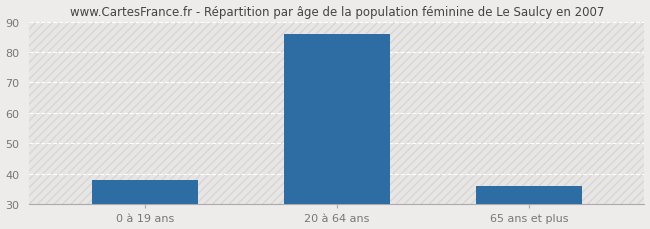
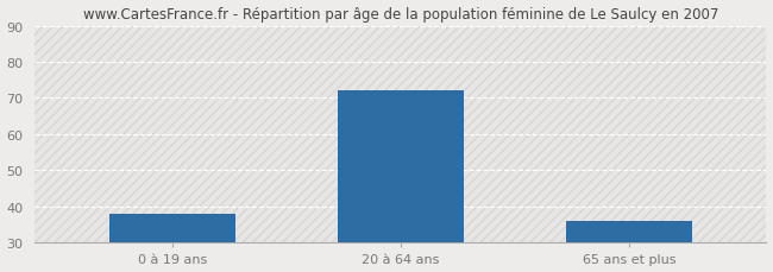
20 à 64 ans: 86 -> 72
